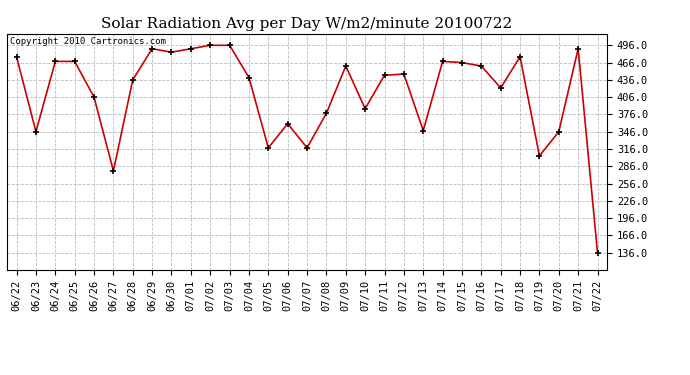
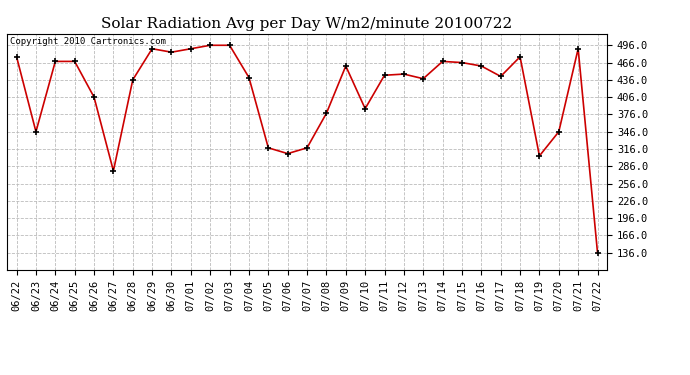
07/06: 360 -> 308
07/13: 348 -> 438
07/17: 422 -> 442
